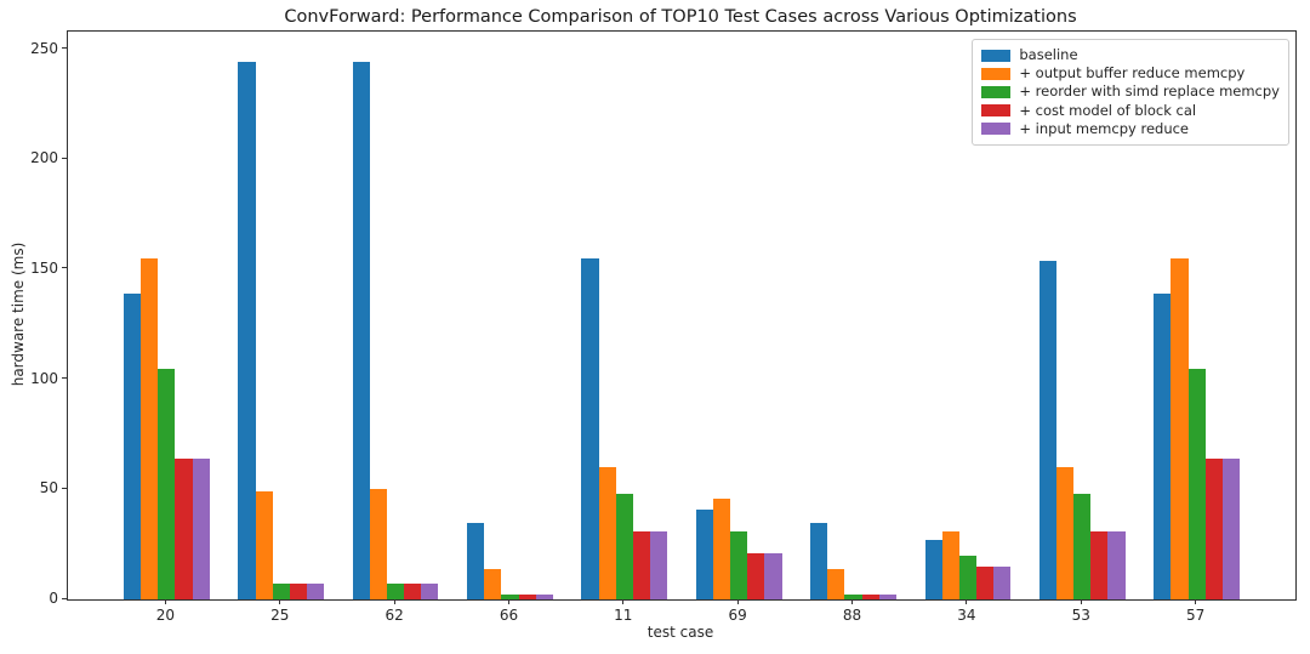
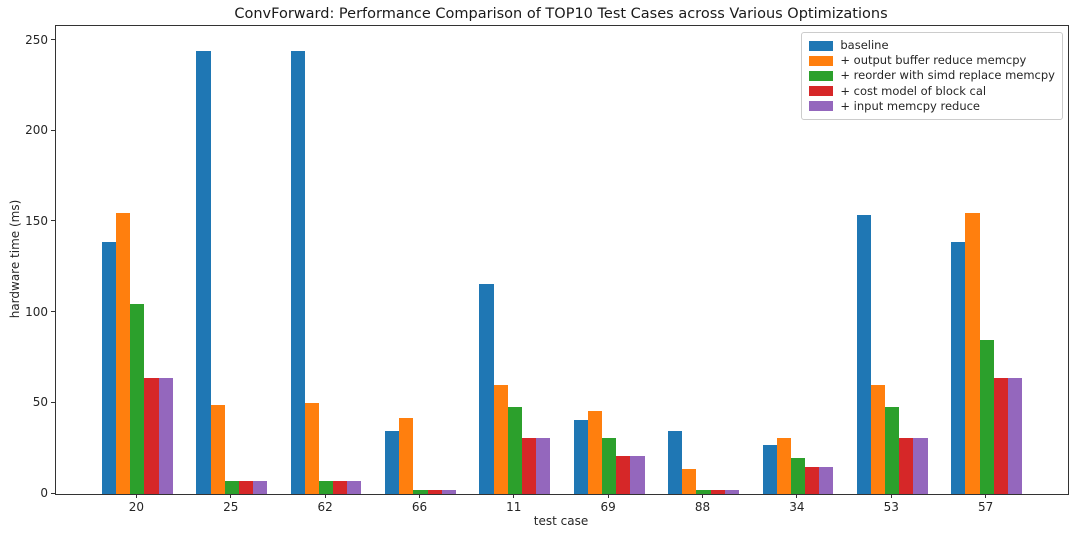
+ output buffer reduce memcpy/66: 14 -> 42
baseline/11: 155 -> 116
+ reorder with simd replace memcpy/57: 105 -> 85
